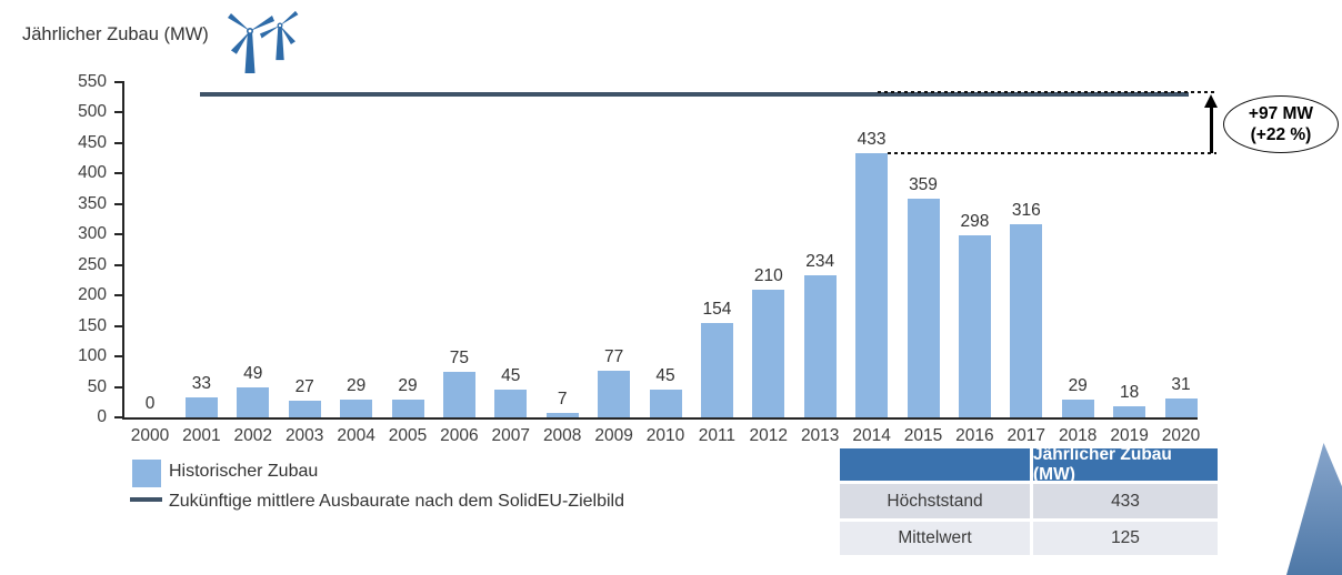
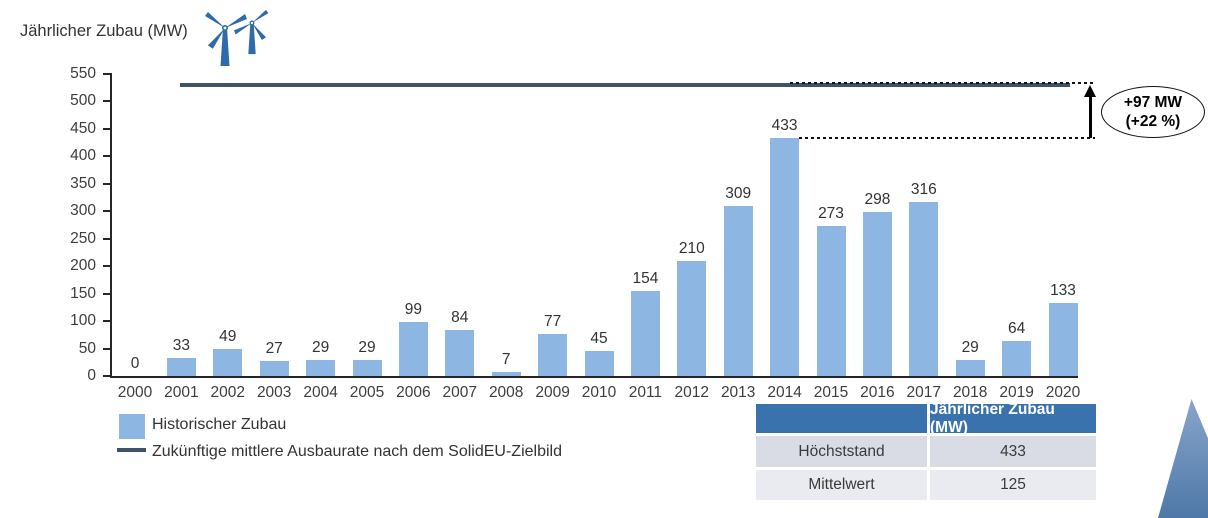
2006: 75 -> 99
2007: 45 -> 84
2013: 234 -> 309
2015: 359 -> 273
2019: 18 -> 64
2020: 31 -> 133
